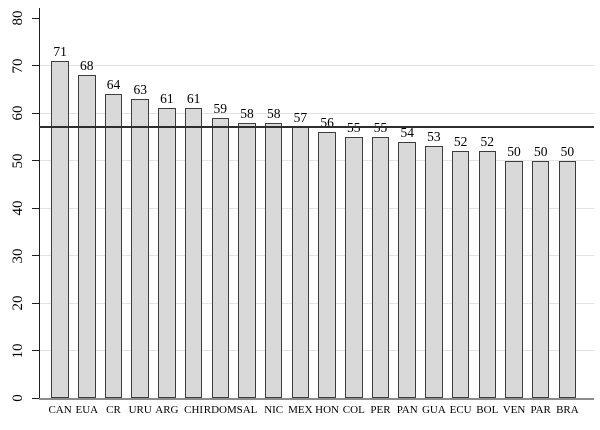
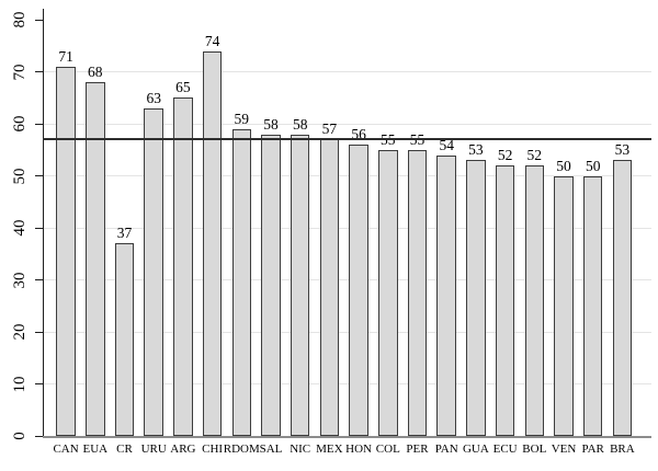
CR: 64 -> 37
ARG: 61 -> 65
CHI: 61 -> 74
BRA: 50 -> 53
